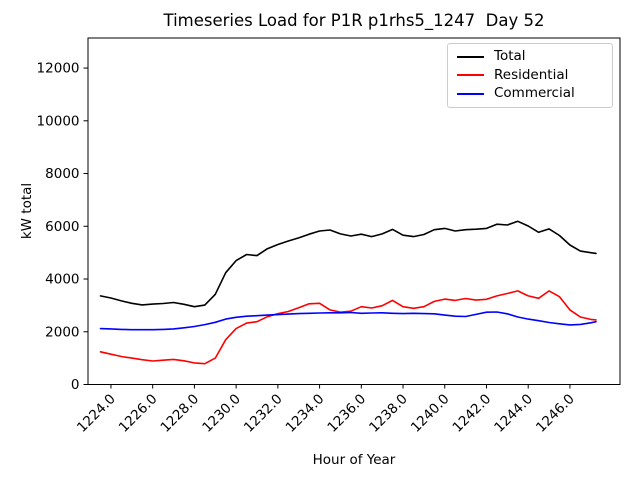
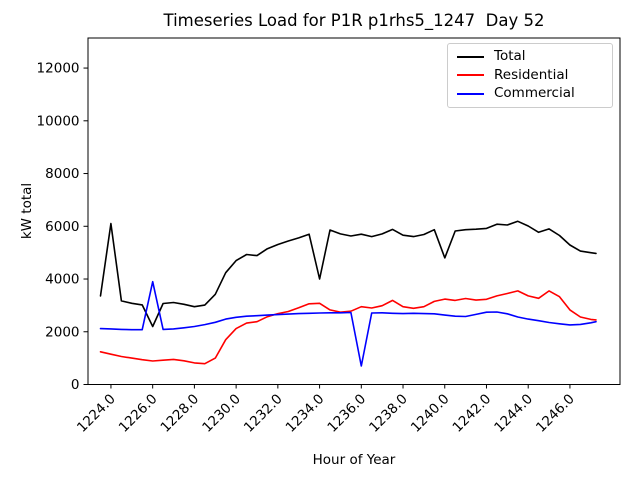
Total/1224.0: 3300 -> 6100
Total/1226.0: 3000 -> 2200
Commercial/1226.0: 2100 -> 3900
Total/1234.0: 5800 -> 4000
Commercial/1236.0: 2700 -> 700
Total/1240.0: 5900 -> 4800
